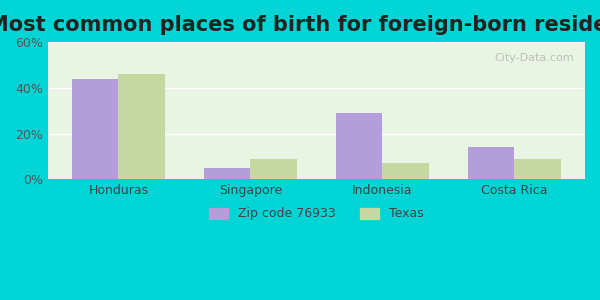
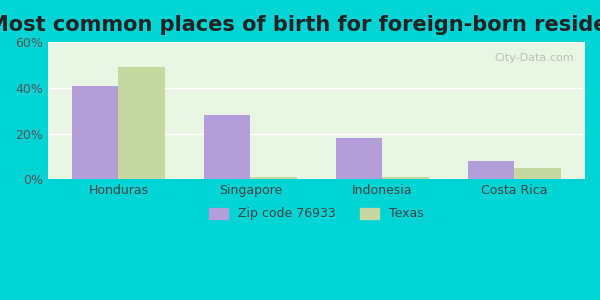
Zip code 76933/Honduras: 44% -> 41%
Texas/Honduras: 46% -> 49%
Zip code 76933/Singapore: 5% -> 28%
Texas/Singapore: 9% -> 1%
Zip code 76933/Indonesia: 29% -> 18%
Texas/Indonesia: 7% -> 1%
Zip code 76933/Costa Rica: 14% -> 8%
Texas/Costa Rica: 9% -> 5%
